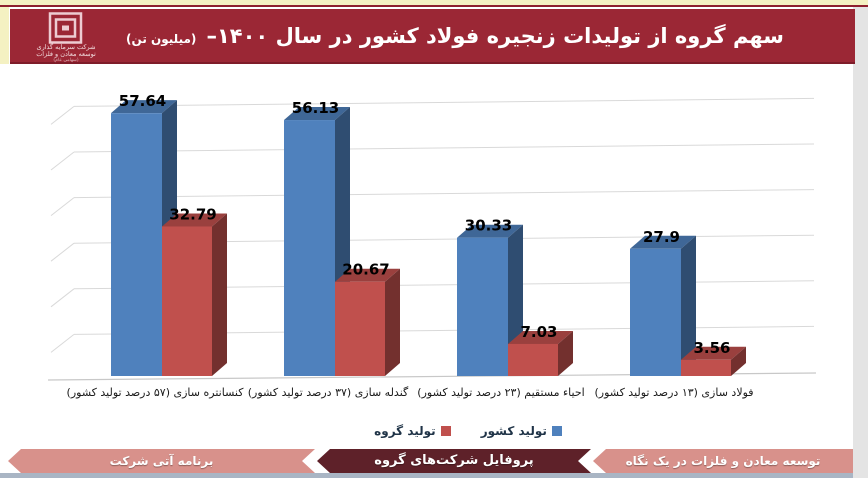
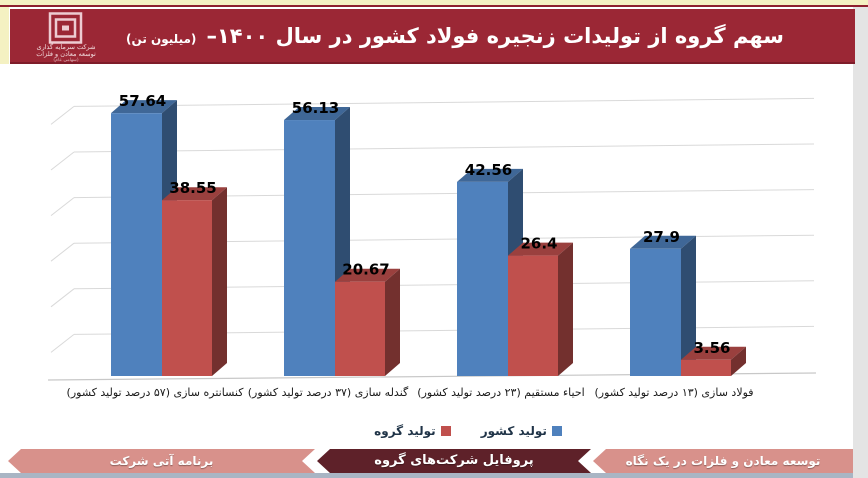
تولید گروه/کنسانتره سازی (۵۷ درصد تولید کشور): 32.79 -> 38.55
تولید کشور/احیاء مستقیم (۲۳ درصد تولید کشور): 30.33 -> 42.56
تولید گروه/احیاء مستقیم (۲۳ درصد تولید کشور): 7.03 -> 26.4
